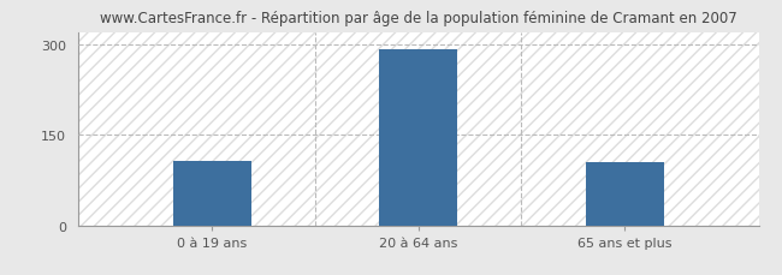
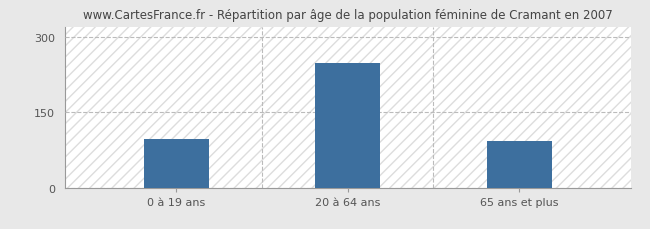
0 à 19 ans: 107 -> 96
20 à 64 ans: 292 -> 248
65 ans et plus: 104 -> 92
